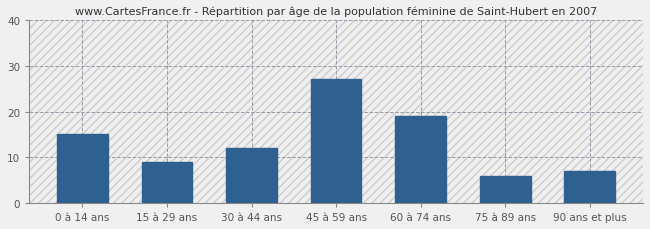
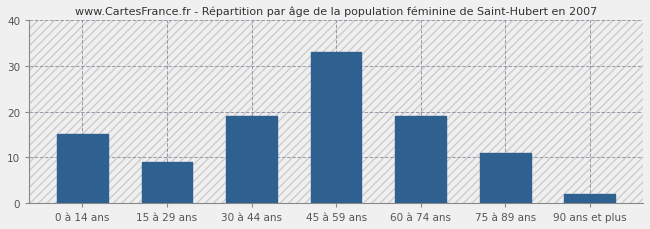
30 à 44 ans: 12 -> 19
45 à 59 ans: 27 -> 33
75 à 89 ans: 6 -> 11
90 ans et plus: 7 -> 2
